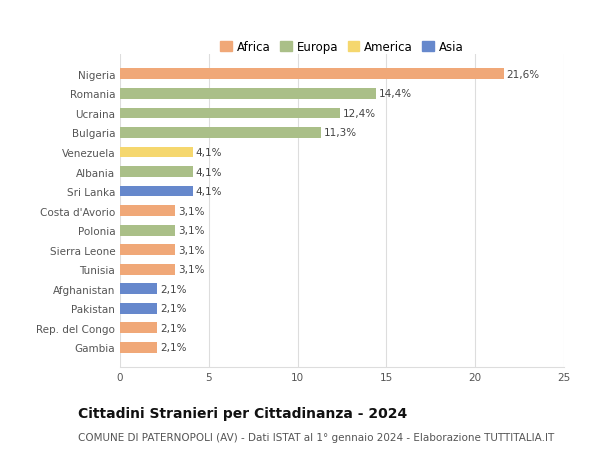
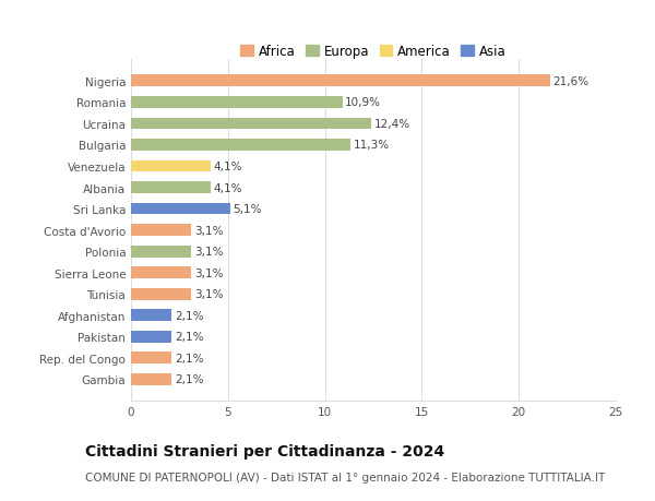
Romania: 14,4% -> 10,9%
Sri Lanka: 4,1% -> 5,1%
